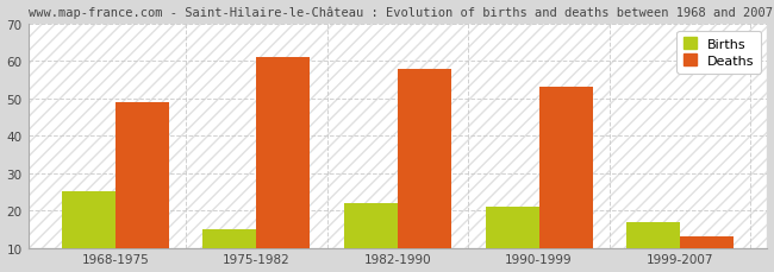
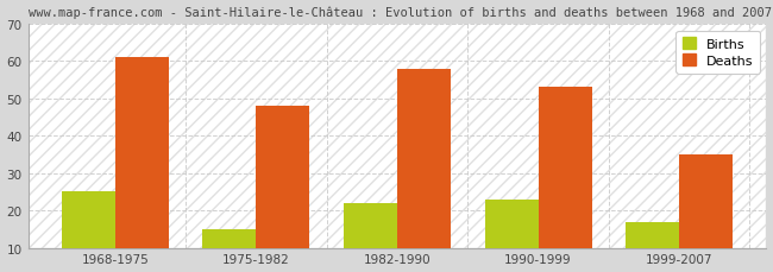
Deaths/1968-1975: 49 -> 61
Deaths/1975-1982: 61 -> 48
Births/1990-1999: 21 -> 23
Deaths/1999-2007: 13 -> 35
